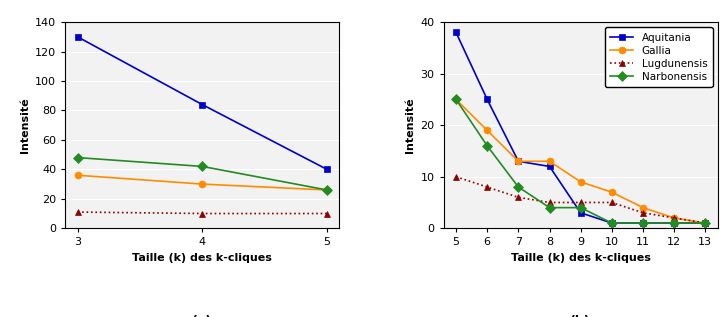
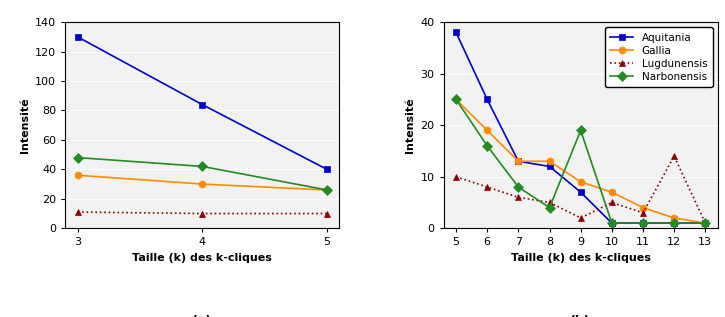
Aquitania/9: 3 -> 7
Lugdunensis/9: 5 -> 2
Narbonensis/9: 4 -> 19
Lugdunensis/12: 2 -> 14
